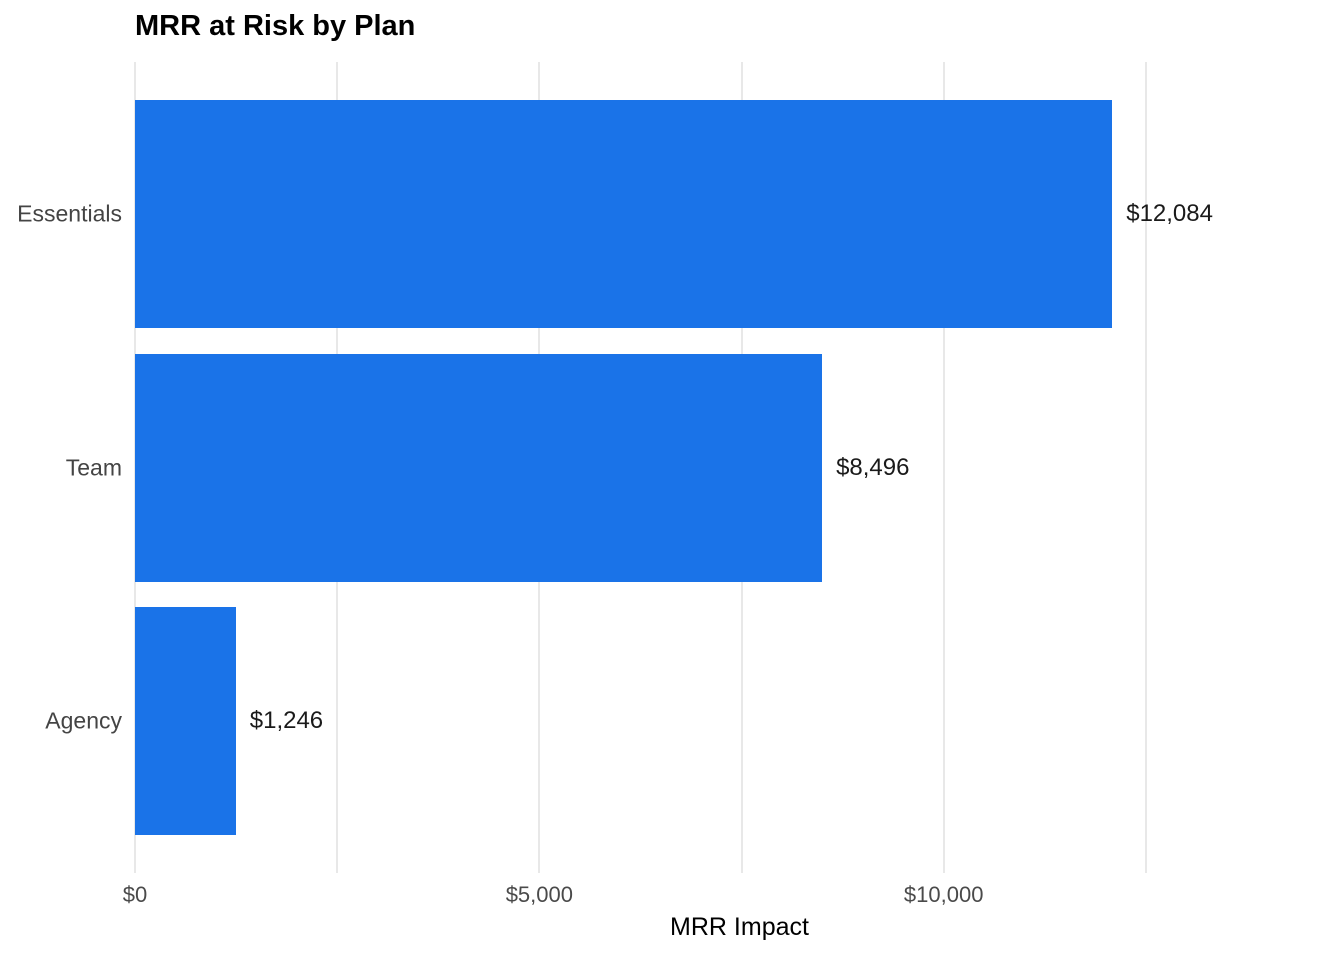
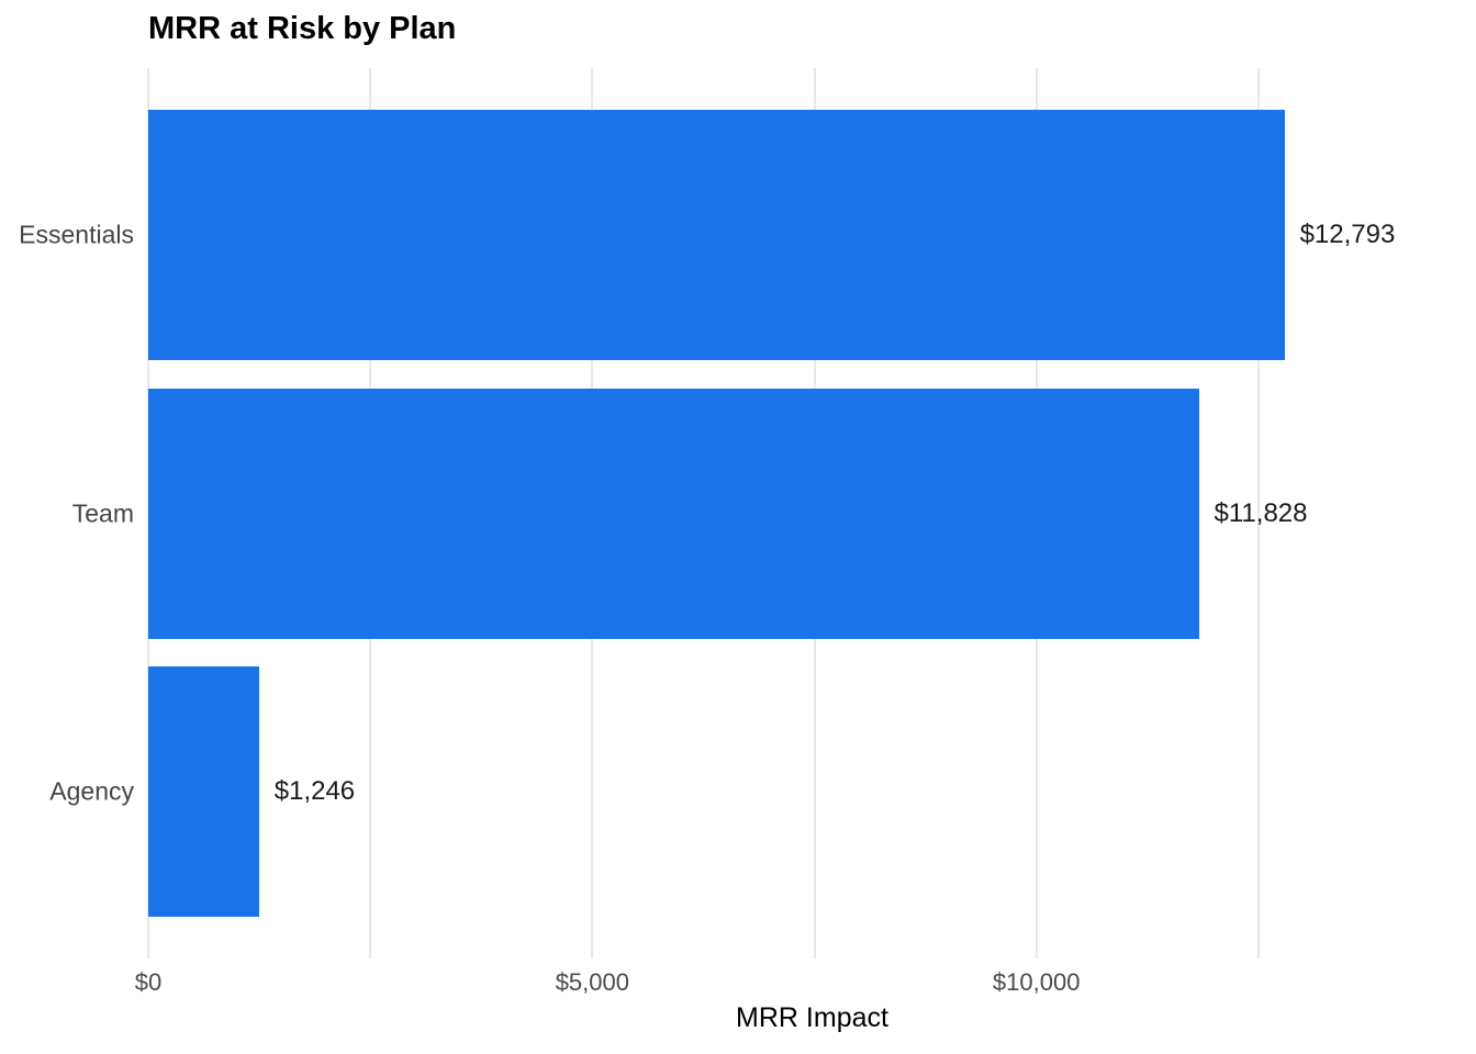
Essentials: $12,084 -> $12,793
Team: $8,496 -> $11,828
